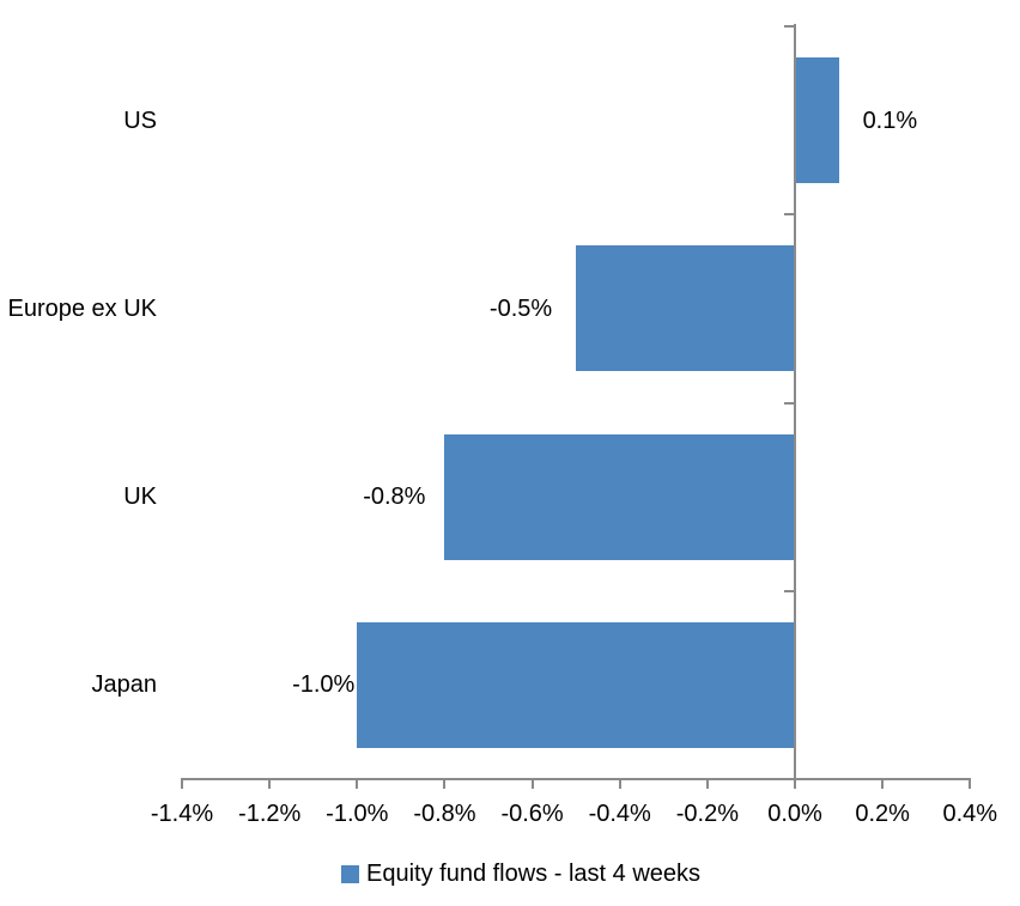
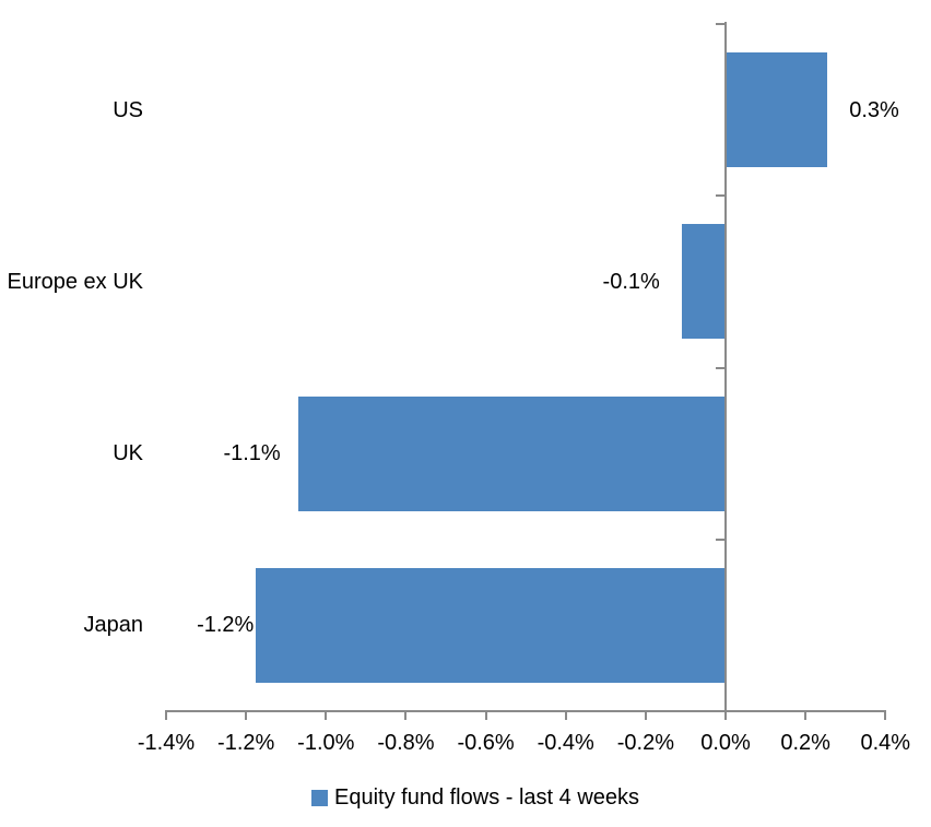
US: 0.1% -> 0.3%
Europe ex UK: -0.5% -> -0.1%
UK: -0.8% -> -1.1%
Japan: -1.0% -> -1.2%
